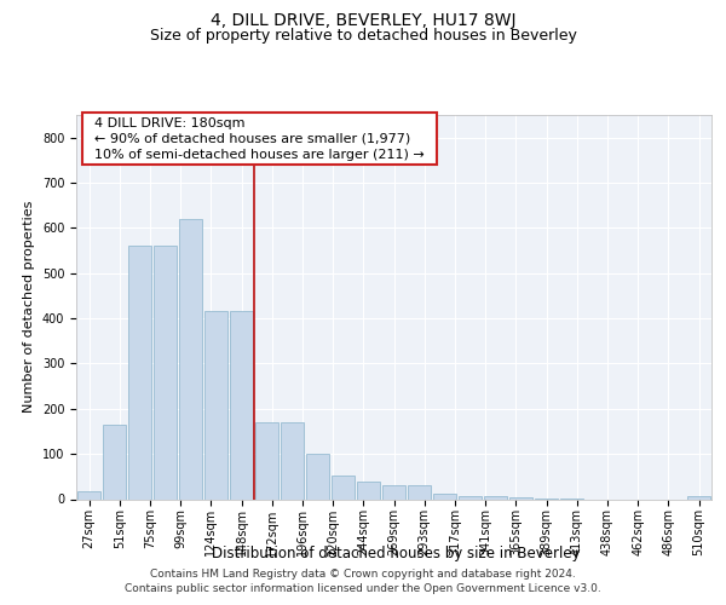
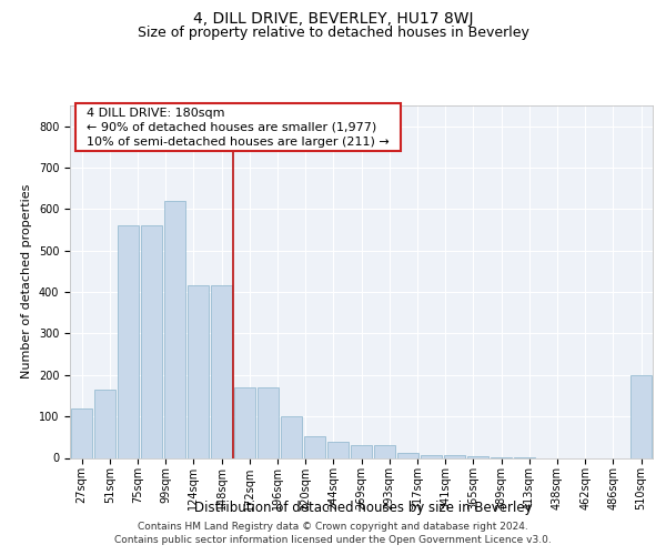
27sqm: 18 -> 120
510sqm: 8 -> 200
